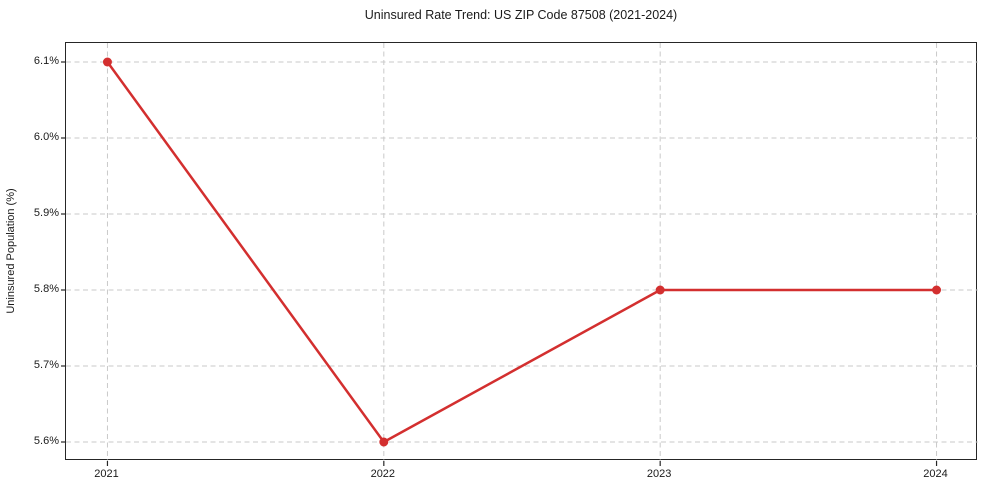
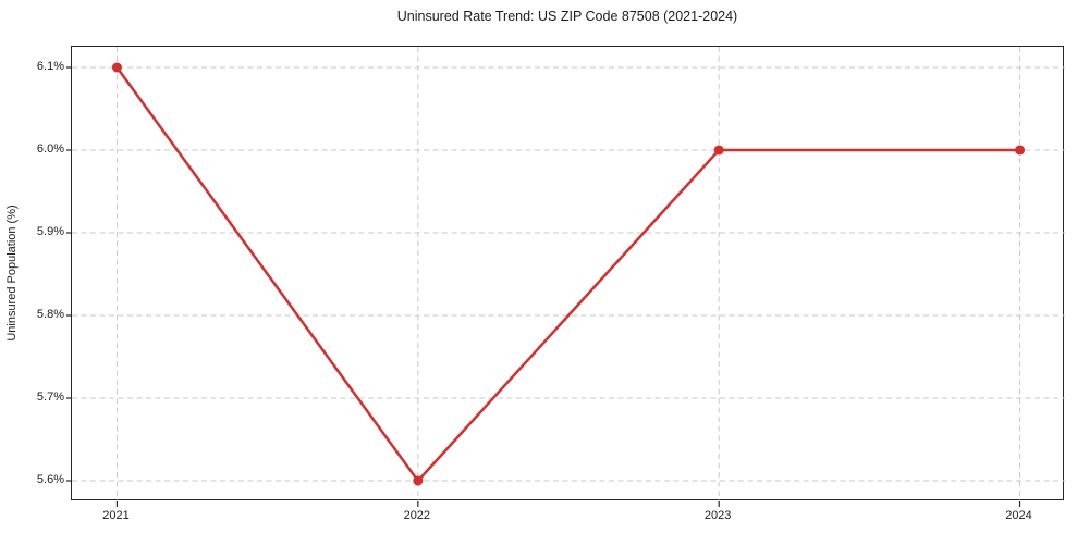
2023: 5.8% -> 6.0%
2024: 5.8% -> 6.0%
